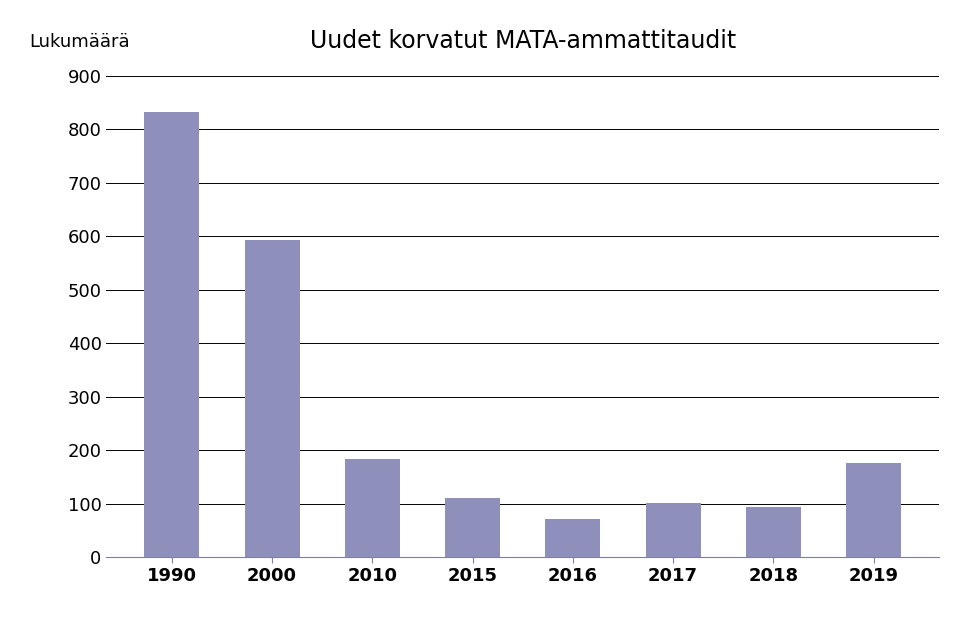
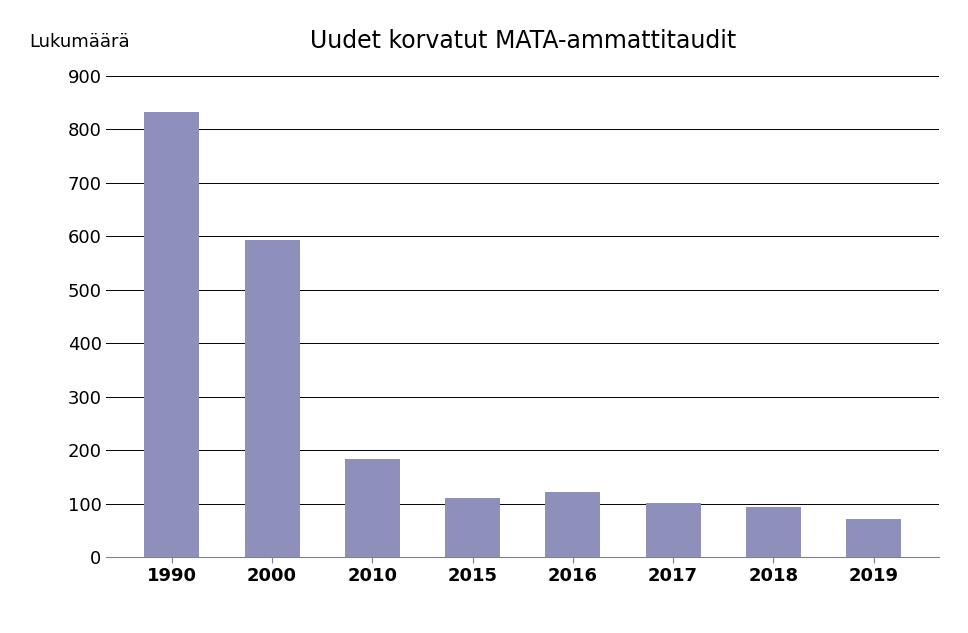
2016: 72 -> 122
2019: 176 -> 72
